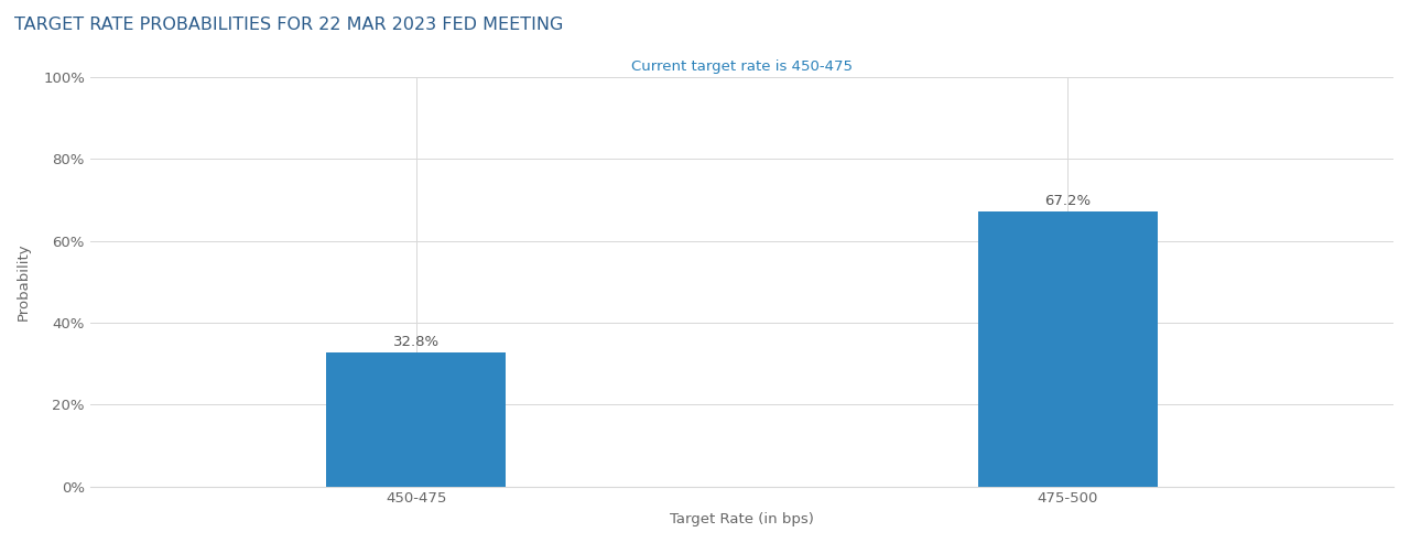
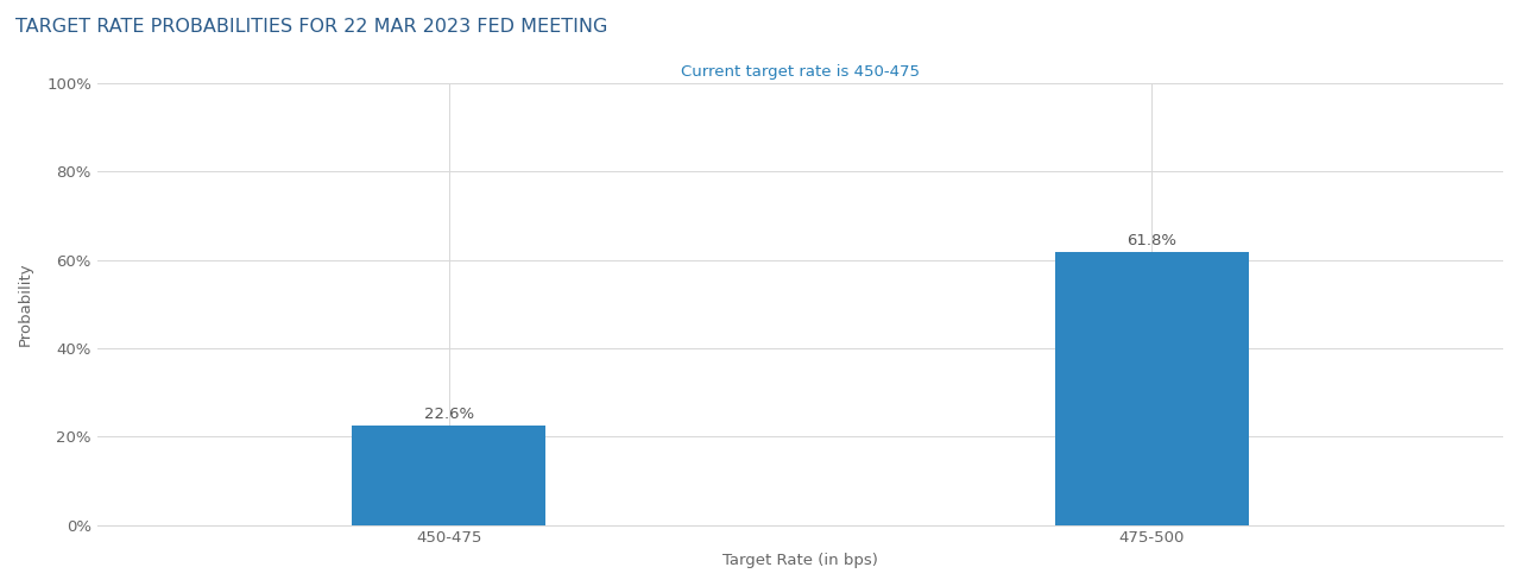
450-475: 32.8% -> 22.6%
475-500: 67.2% -> 61.8%
